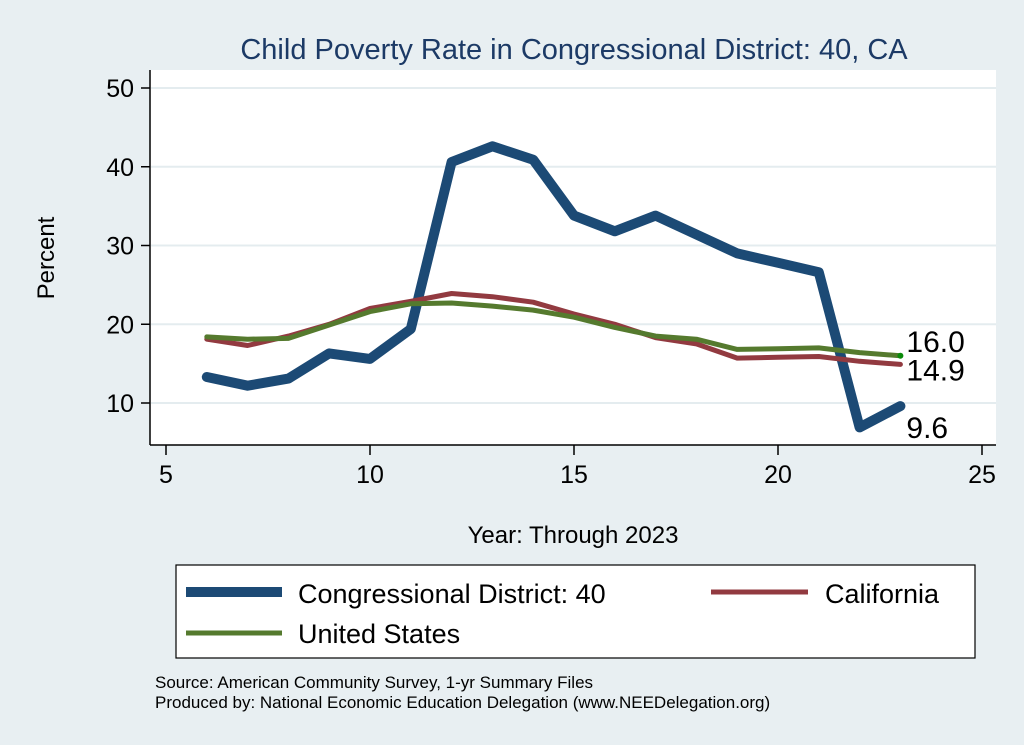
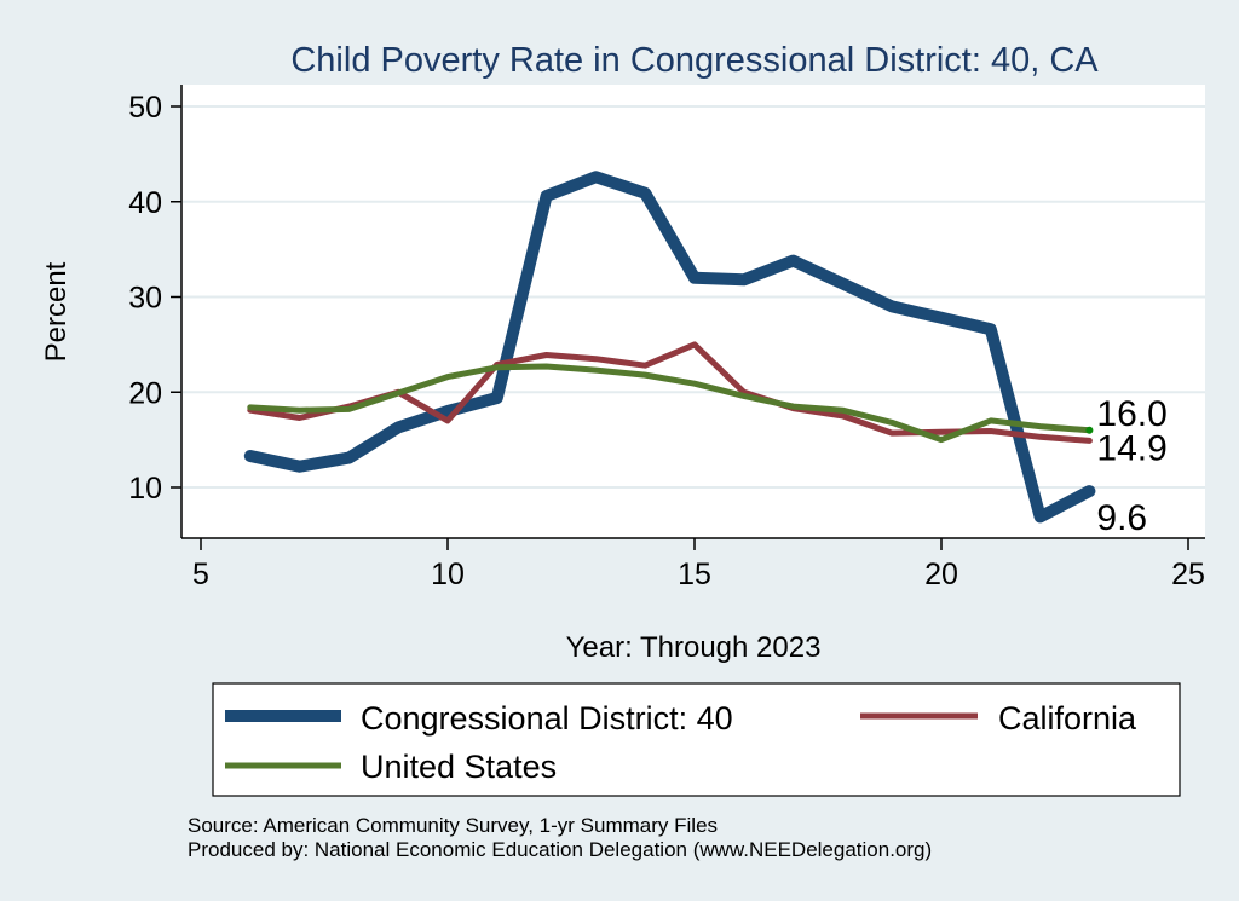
Congressional District: 40/10: 16 -> 18
California/10: 22 -> 17
Congressional District: 40/15: 34 -> 32
California/15: 21 -> 25
United States/20: 17 -> 15
